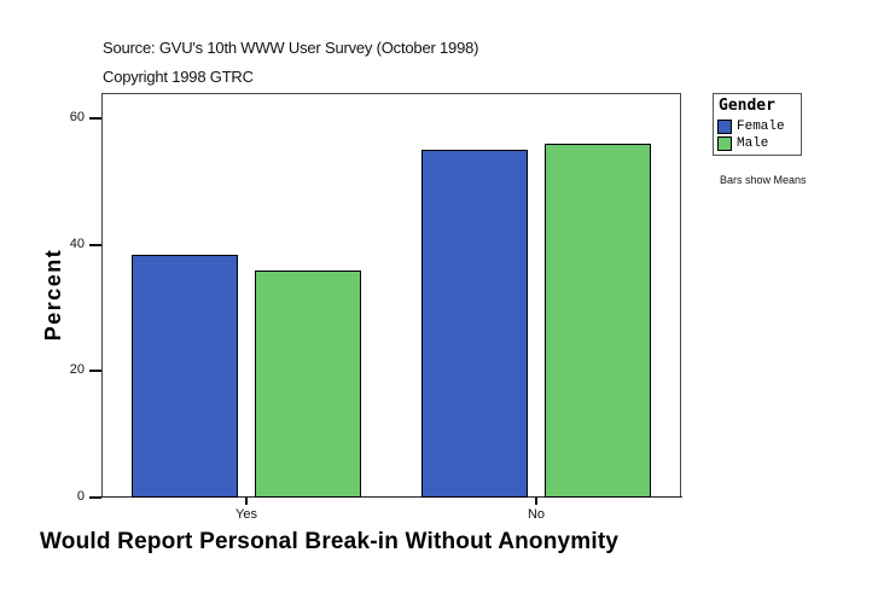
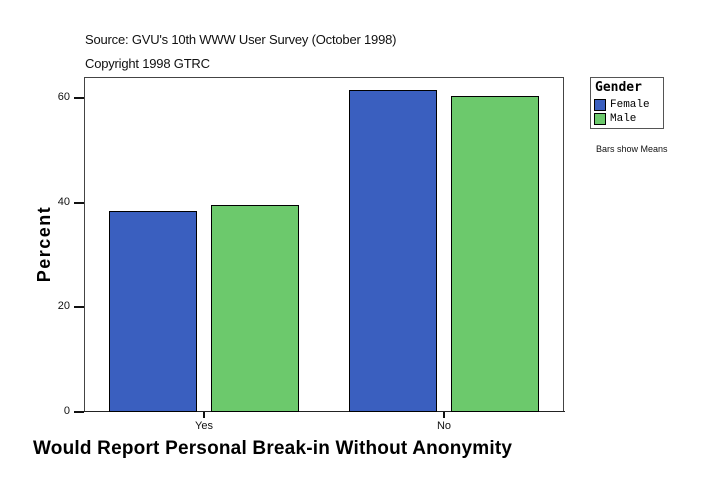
Male/Yes: 36 -> 40
Female/No: 55 -> 62
Male/No: 56 -> 60
